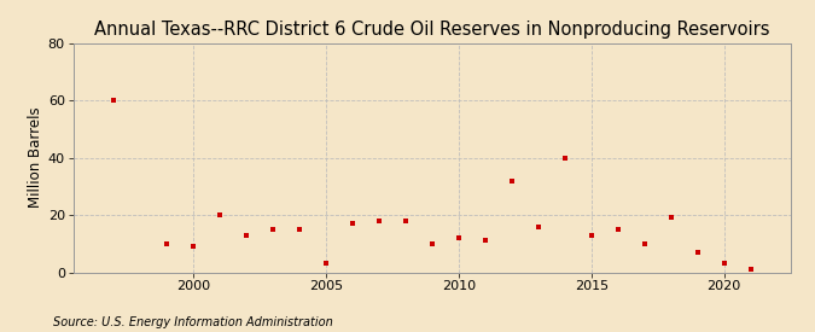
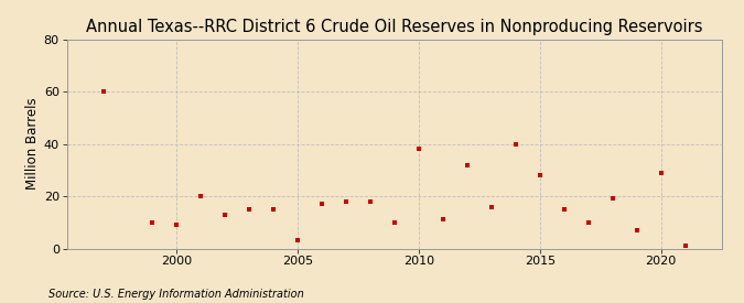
2010: 12 -> 38
2015: 13 -> 28
2020: 3 -> 29
